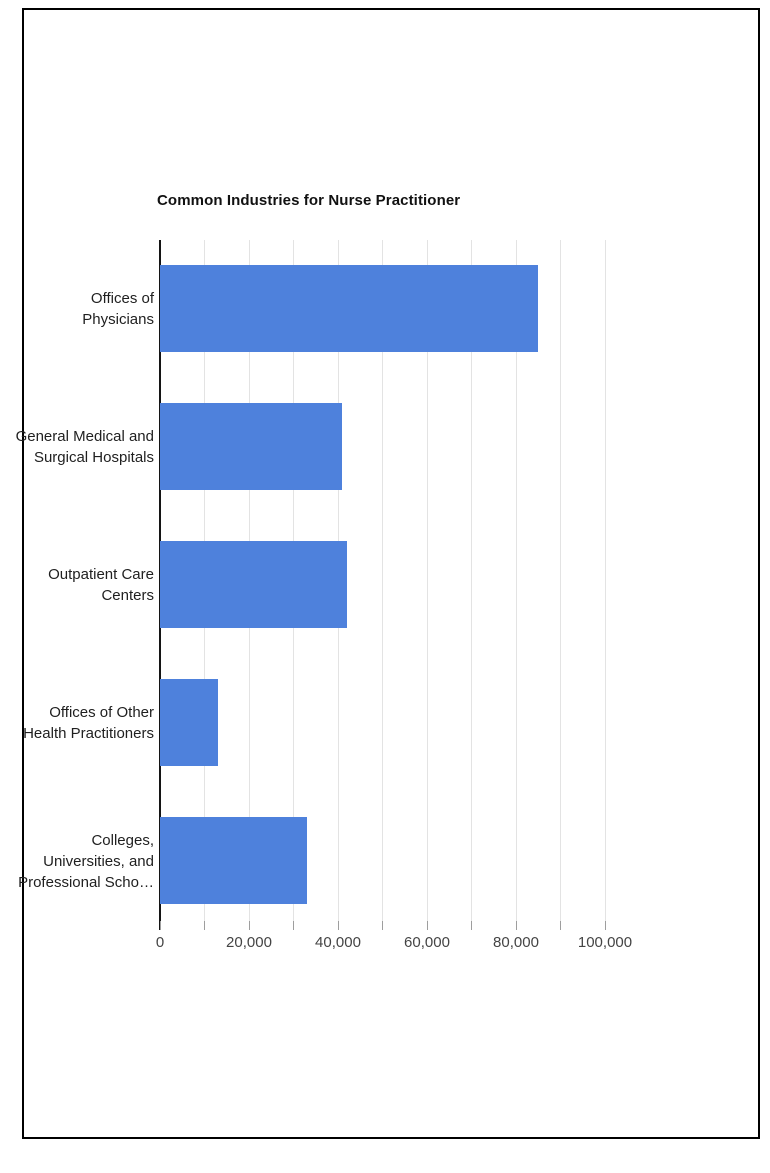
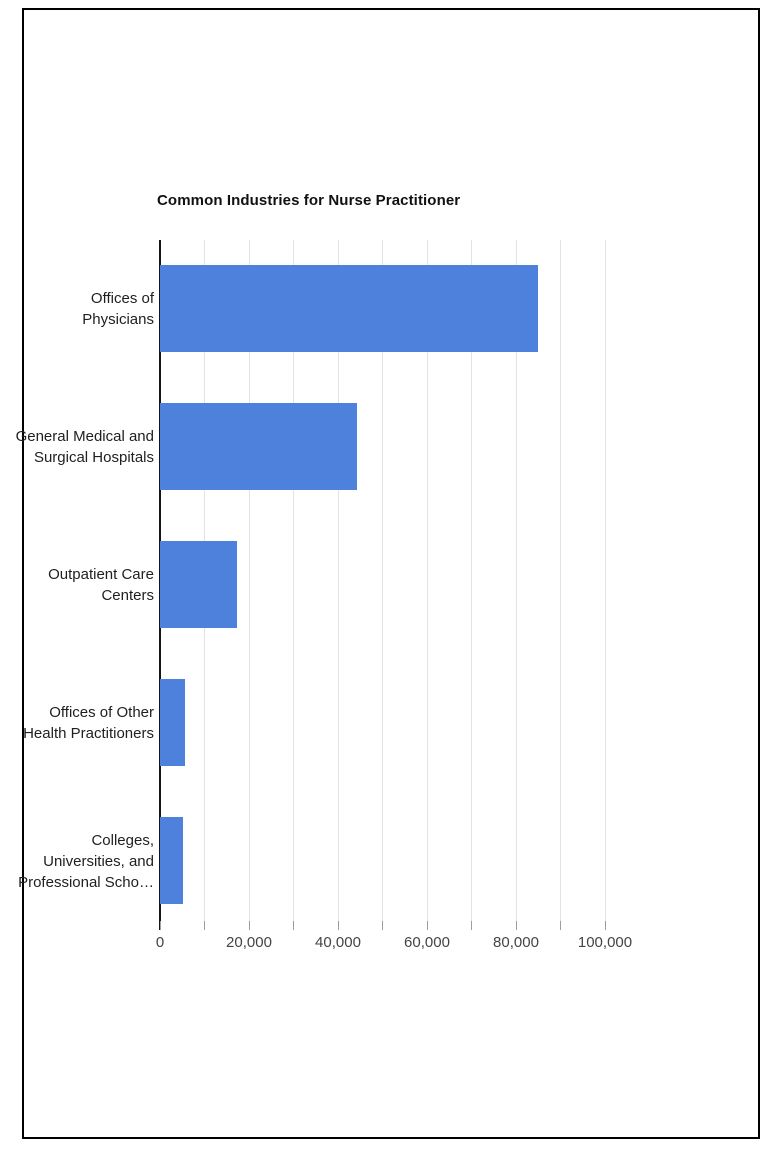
General Medical and Surgical Hospitals: 41000 -> 44000
Outpatient Care Centers: 42000 -> 17000
Offices of Other Health Practitioners: 13000 -> 6000
Colleges, Universities, and Professional Scho…: 33000 -> 5000
